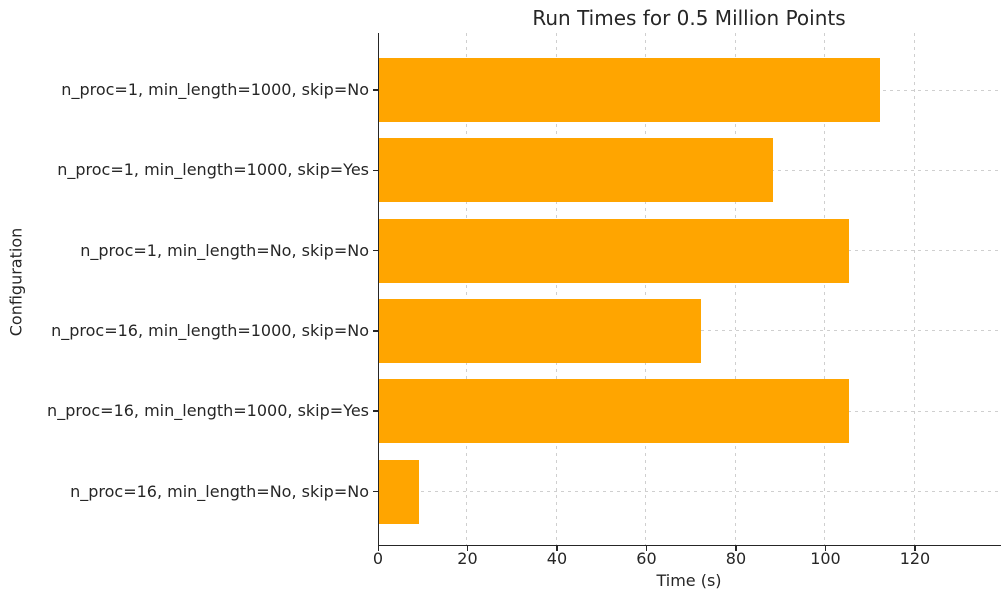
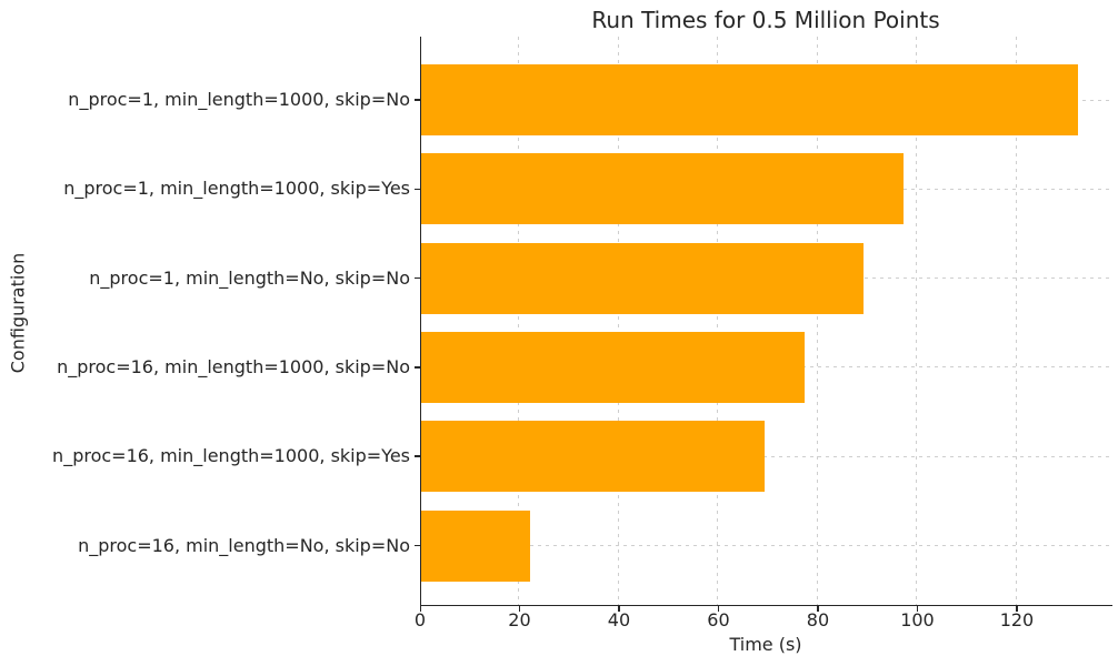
n_proc=1, min_length=1000, skip=No: 112 -> 132
n_proc=1, min_length=1000, skip=Yes: 88 -> 97
n_proc=1, min_length=No, skip=No: 105 -> 89
n_proc=16, min_length=1000, skip=No: 72 -> 77
n_proc=16, min_length=1000, skip=Yes: 105 -> 69
n_proc=16, min_length=No, skip=No: 9 -> 22
